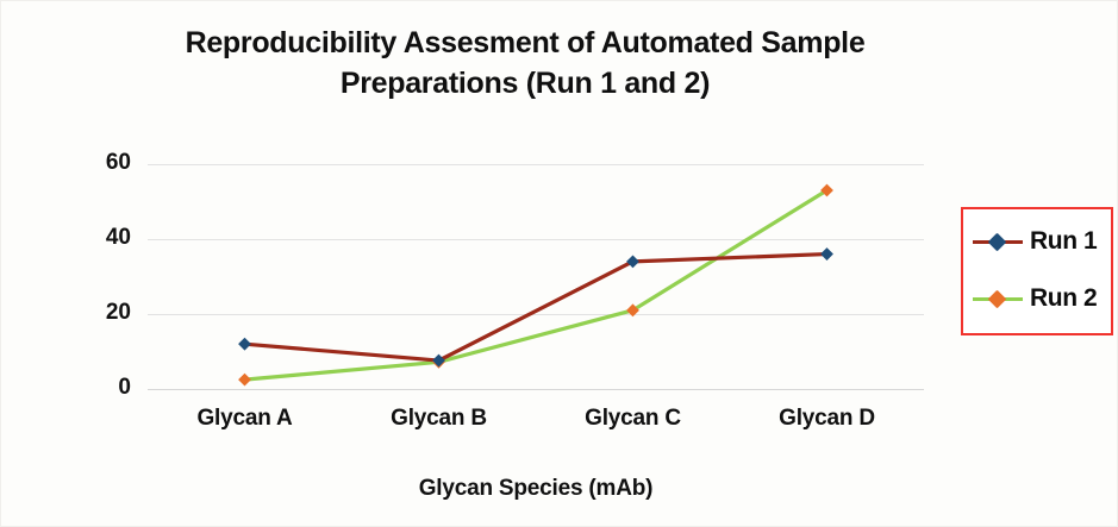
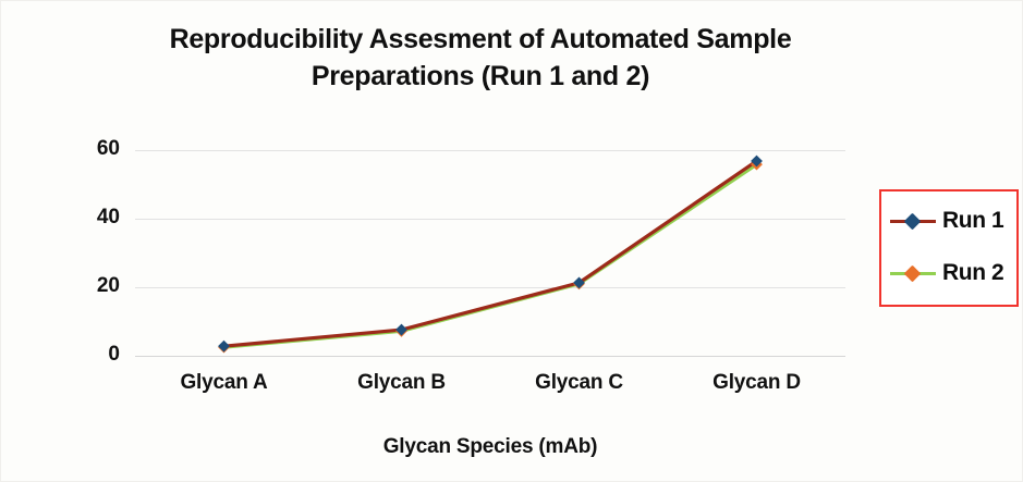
Run 1/Glycan A: 12 -> 3
Run 1/Glycan C: 34 -> 21
Run 1/Glycan D: 36 -> 57
Run 2/Glycan D: 53 -> 56
